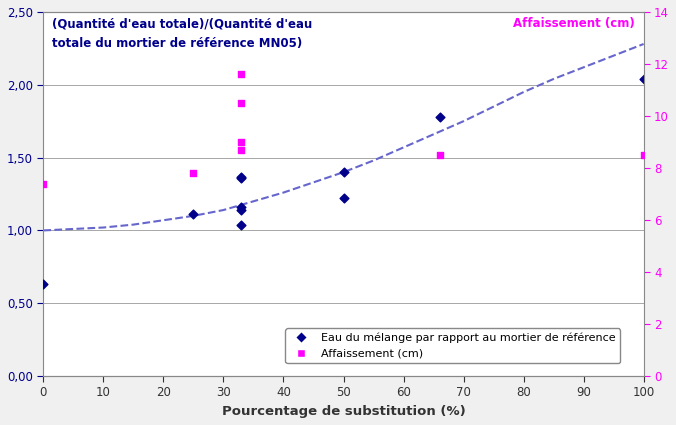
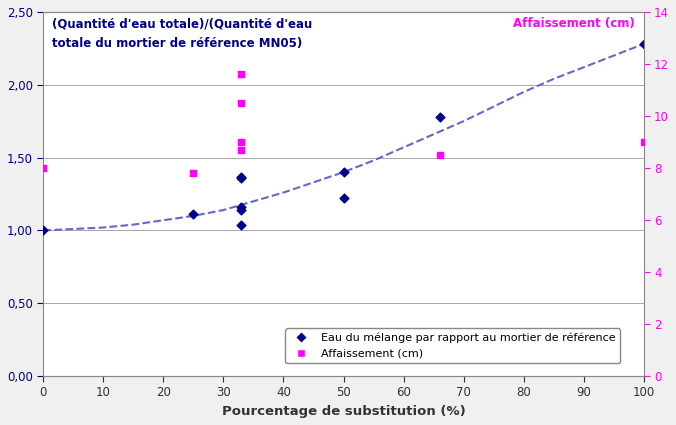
Eau du mélange par rapport au mortier de référence/0: 0,63 -> 1,00
Affaissement (cm)/0: 7.4 -> 8.0
Eau du mélange par rapport au mortier de référence/100: 2,04 -> 2,28
Affaissement (cm)/100: 8.5 -> 9.0
